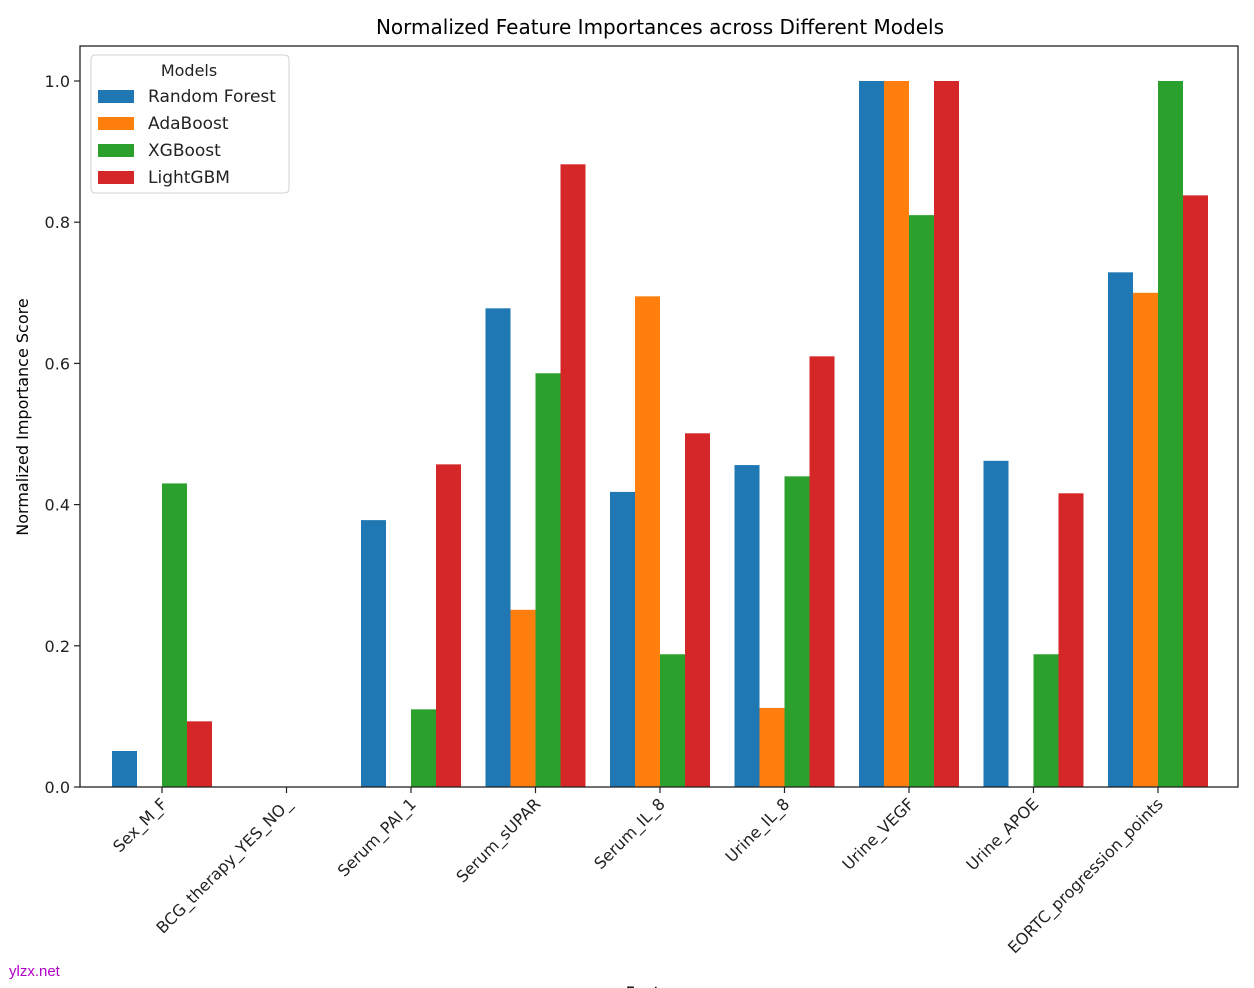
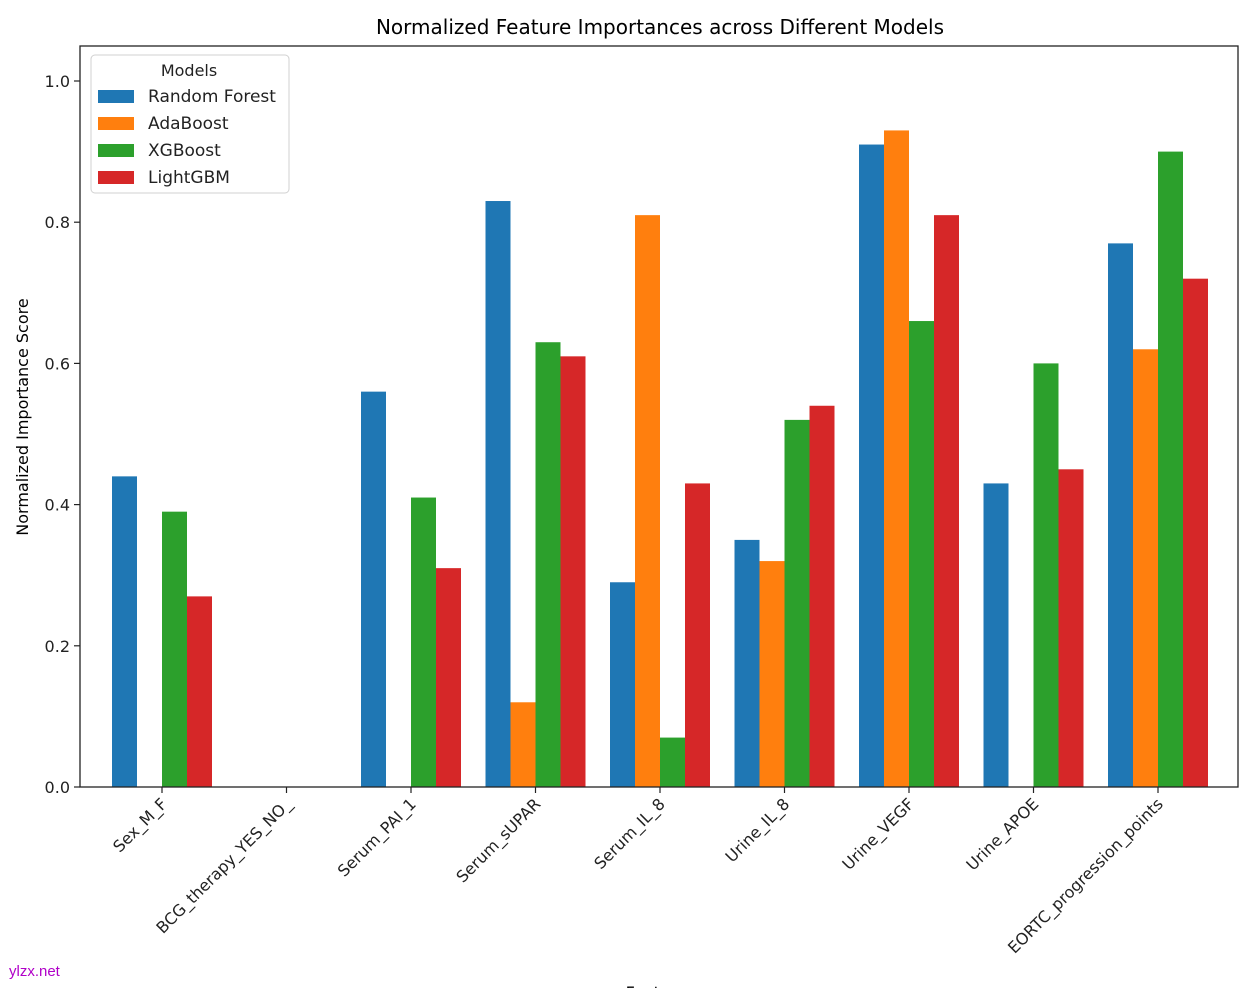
Random Forest/Sex_M_F: 0.05 -> 0.44
XGBoost/Sex_M_F: 0.43 -> 0.39
LightGBM/Sex_M_F: 0.09 -> 0.27
Random Forest/Serum_PAI_1: 0.38 -> 0.56
XGBoost/Serum_PAI_1: 0.11 -> 0.41
LightGBM/Serum_PAI_1: 0.46 -> 0.31
Random Forest/Serum_sUPAR: 0.68 -> 0.83
AdaBoost/Serum_sUPAR: 0.25 -> 0.12
XGBoost/Serum_sUPAR: 0.59 -> 0.63
LightGBM/Serum_sUPAR: 0.88 -> 0.61
Random Forest/Serum_IL_8: 0.42 -> 0.29
AdaBoost/Serum_IL_8: 0.69 -> 0.81
XGBoost/Serum_IL_8: 0.19 -> 0.07
LightGBM/Serum_IL_8: 0.50 -> 0.43
Random Forest/Urine_IL_8: 0.46 -> 0.35
AdaBoost/Urine_IL_8: 0.11 -> 0.32
XGBoost/Urine_IL_8: 0.44 -> 0.52
LightGBM/Urine_IL_8: 0.61 -> 0.54
Random Forest/Urine_VEGF: 1.00 -> 0.91
AdaBoost/Urine_VEGF: 1.00 -> 0.93
XGBoost/Urine_VEGF: 0.81 -> 0.66
LightGBM/Urine_VEGF: 1.00 -> 0.81
Random Forest/Urine_APOE: 0.46 -> 0.43
XGBoost/Urine_APOE: 0.19 -> 0.60
LightGBM/Urine_APOE: 0.42 -> 0.45
Random Forest/EORTC_progression_points: 0.73 -> 0.77
AdaBoost/EORTC_progression_points: 0.70 -> 0.62
XGBoost/EORTC_progression_points: 1.00 -> 0.90
LightGBM/EORTC_progression_points: 0.84 -> 0.72
